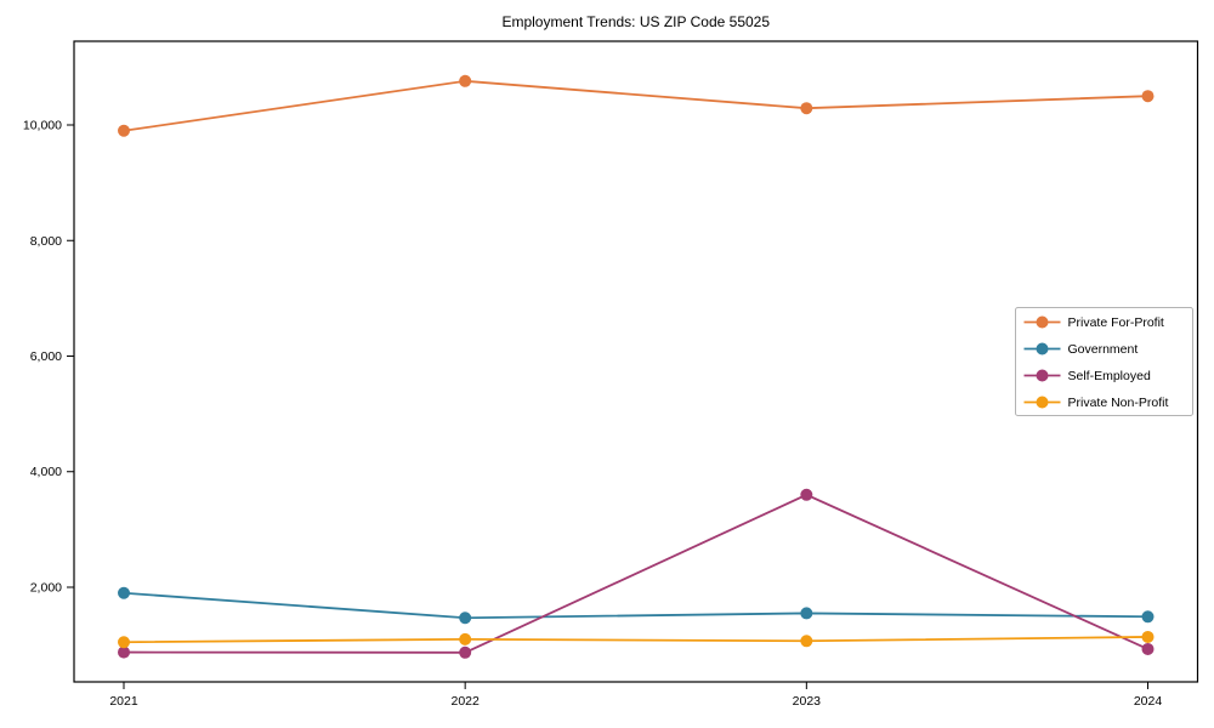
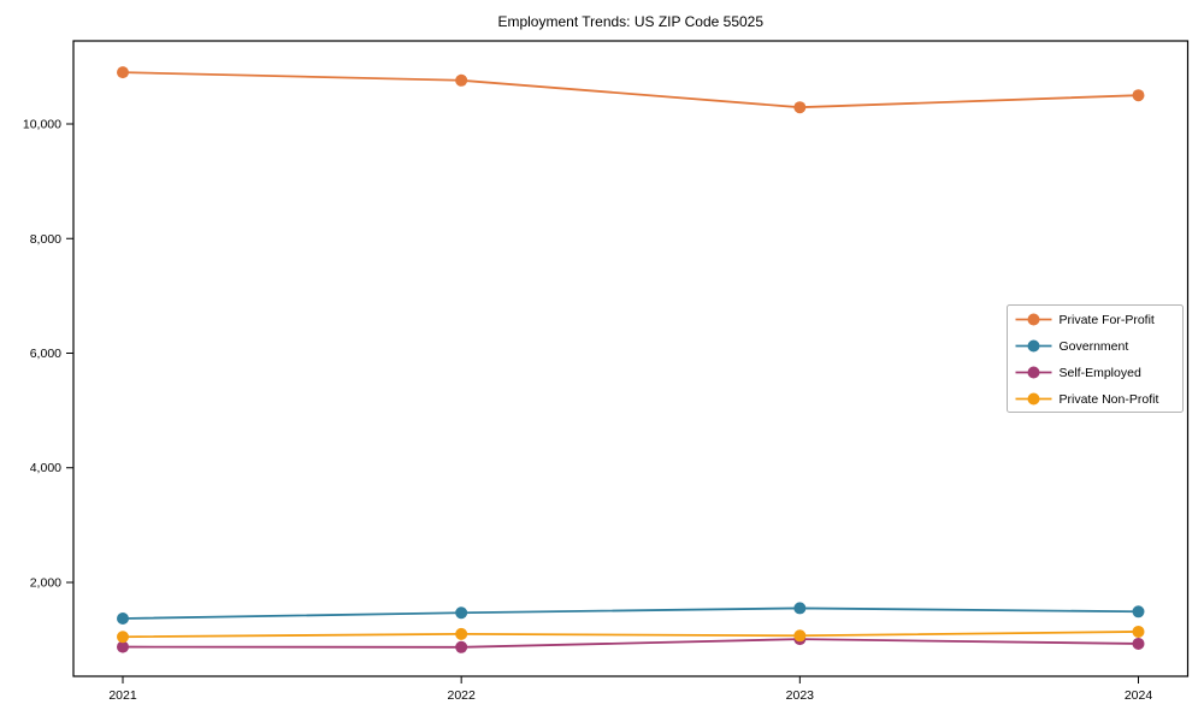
Private For-Profit/2021: 9900 -> 10900
Government/2021: 1900 -> 1400
Self-Employed/2023: 3600 -> 1000
